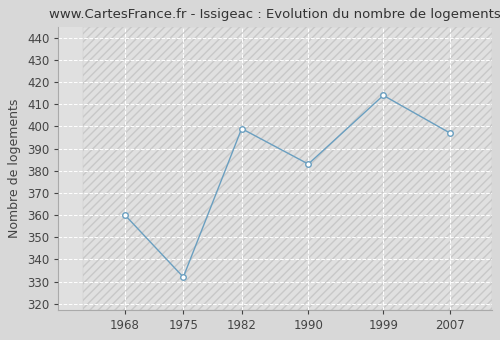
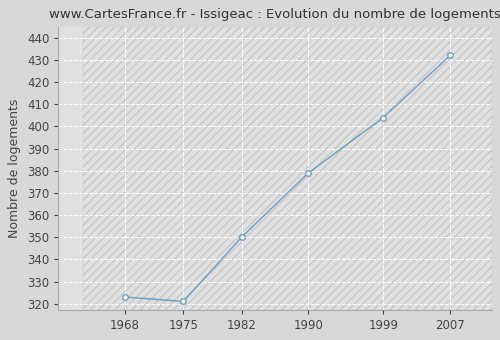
1968: 360 -> 323
1975: 332 -> 321
1982: 399 -> 350
1990: 383 -> 379
1999: 414 -> 404
2007: 397 -> 432
